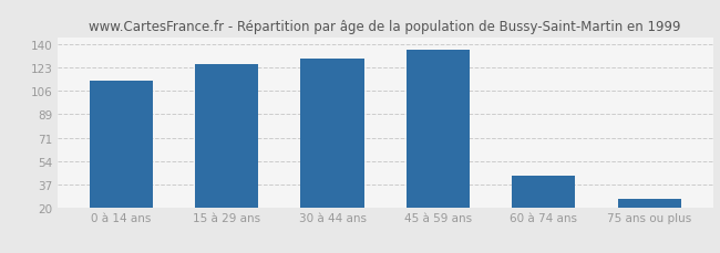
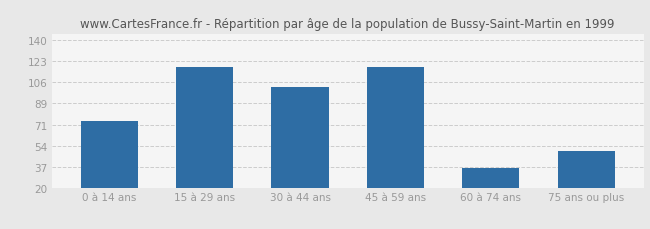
0 à 14 ans: 113 -> 74
15 à 29 ans: 125 -> 118
30 à 44 ans: 129 -> 102
45 à 59 ans: 136 -> 118
60 à 74 ans: 43 -> 36
75 ans ou plus: 26 -> 50
